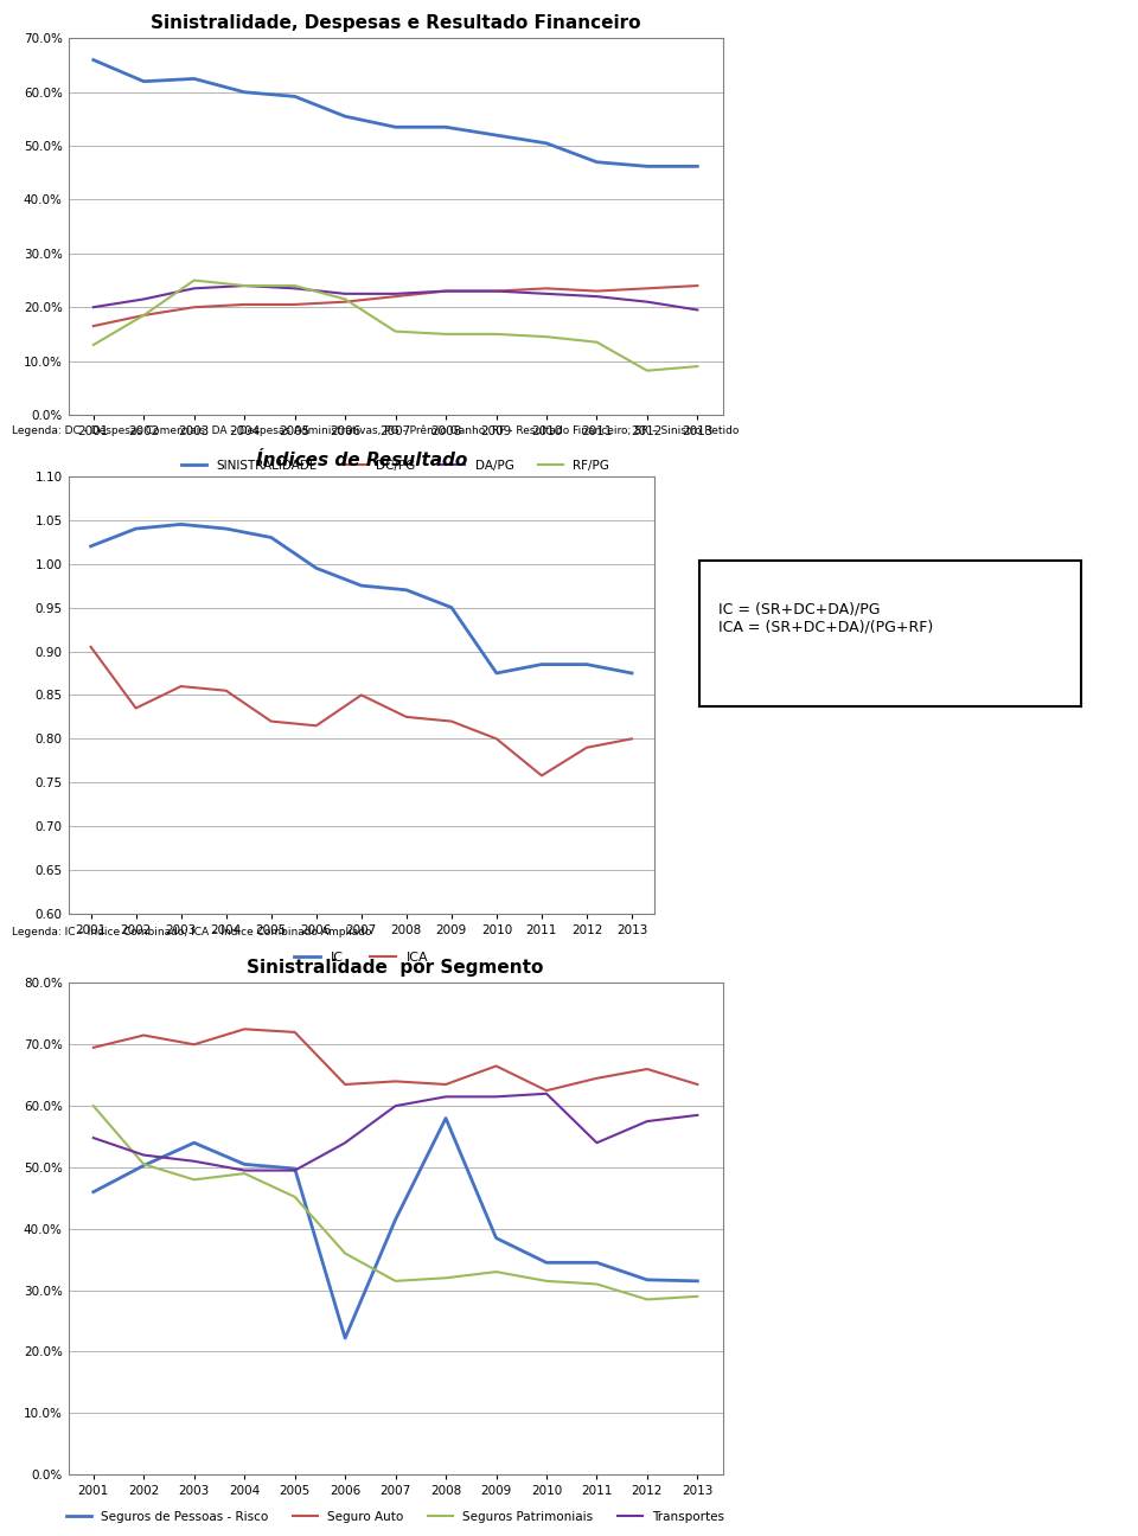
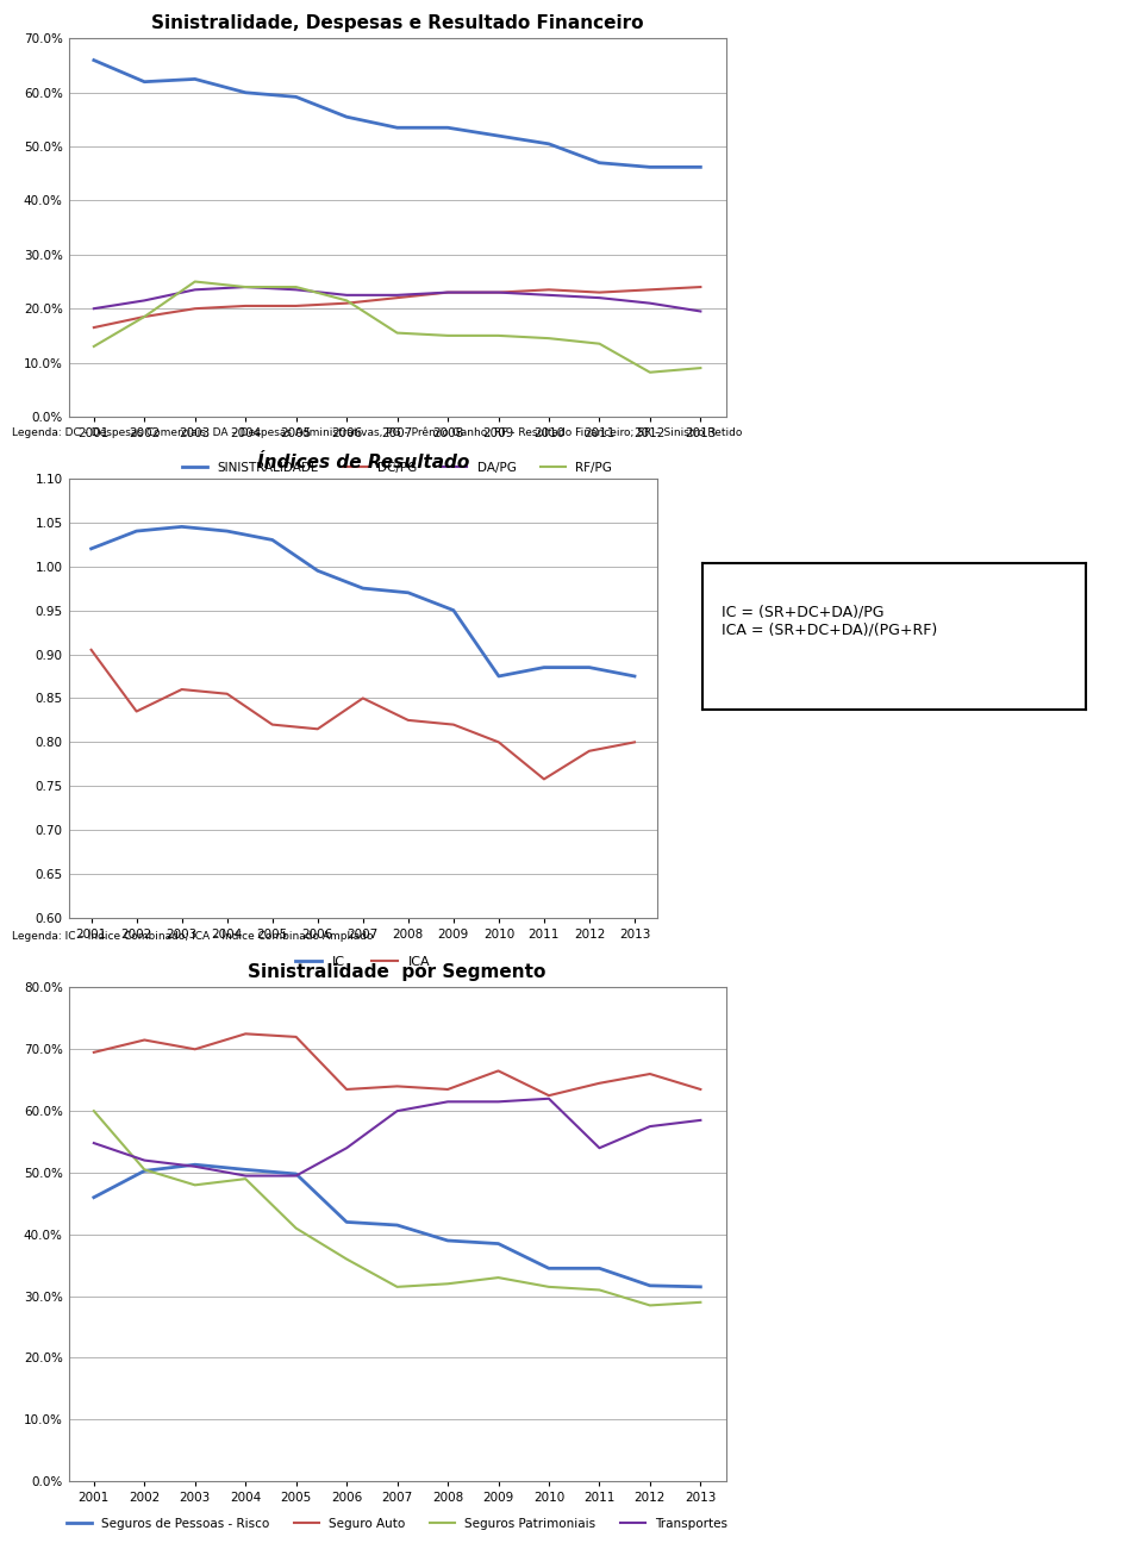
Sinistralidade por Segmento/Seguros de Pessoas - Risco/2003: 54.0% -> 51.3%
Sinistralidade por Segmento/Seguros Patrimoniais/2005: 45.2% -> 41.0%
Sinistralidade por Segmento/Seguros de Pessoas - Risco/2006: 22.2% -> 42.0%
Sinistralidade por Segmento/Seguros de Pessoas - Risco/2008: 58.0% -> 39.0%
